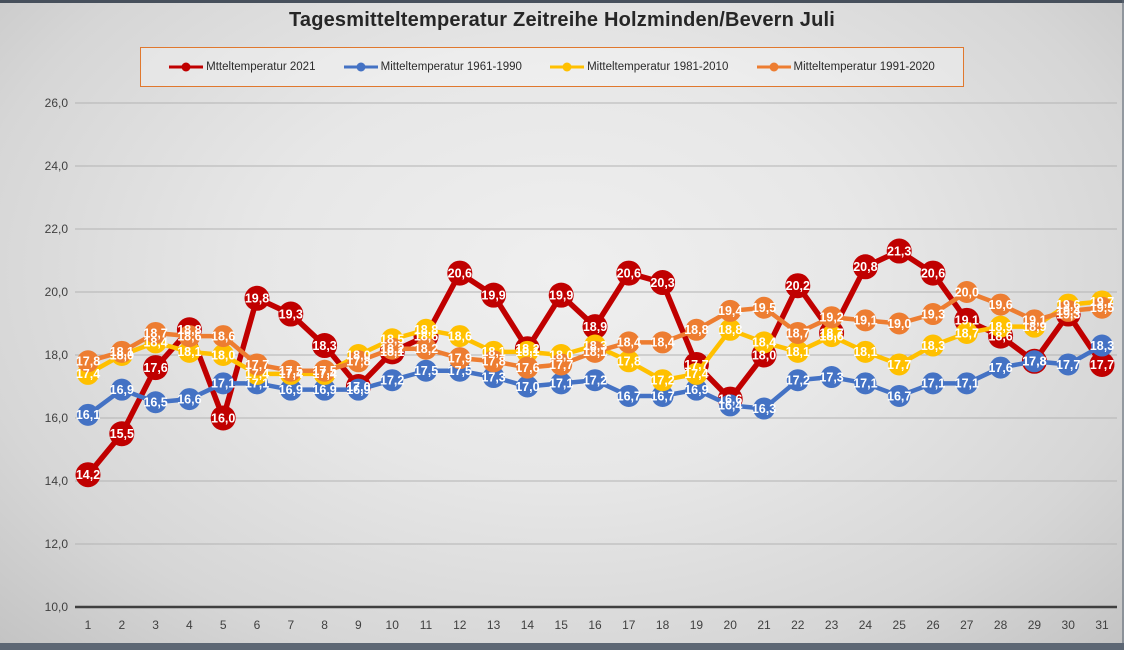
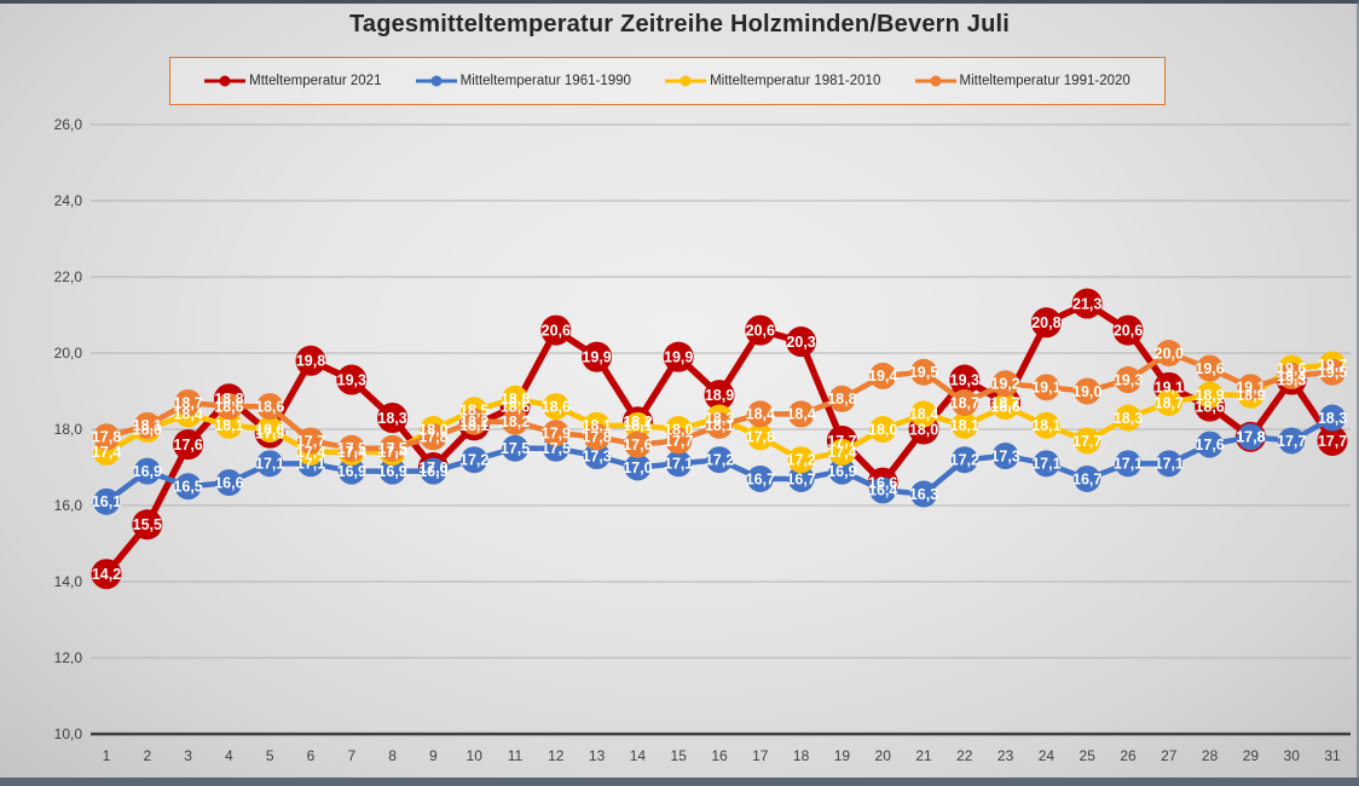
Mtteltemperatur 2021/5: 16,0 -> 17,9
Mitteltemperatur 1981-2010/20: 18,8 -> 18,0
Mtteltemperatur 2021/22: 20,2 -> 19,3
